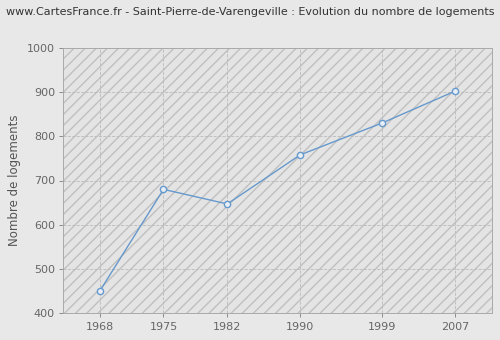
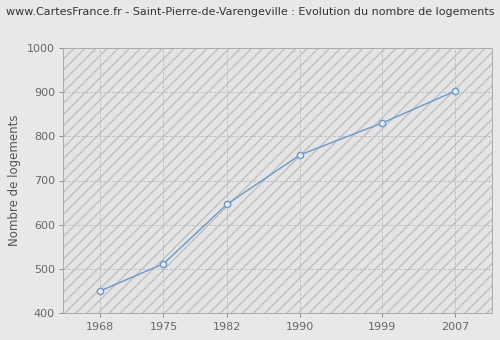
1975: 680 -> 512
